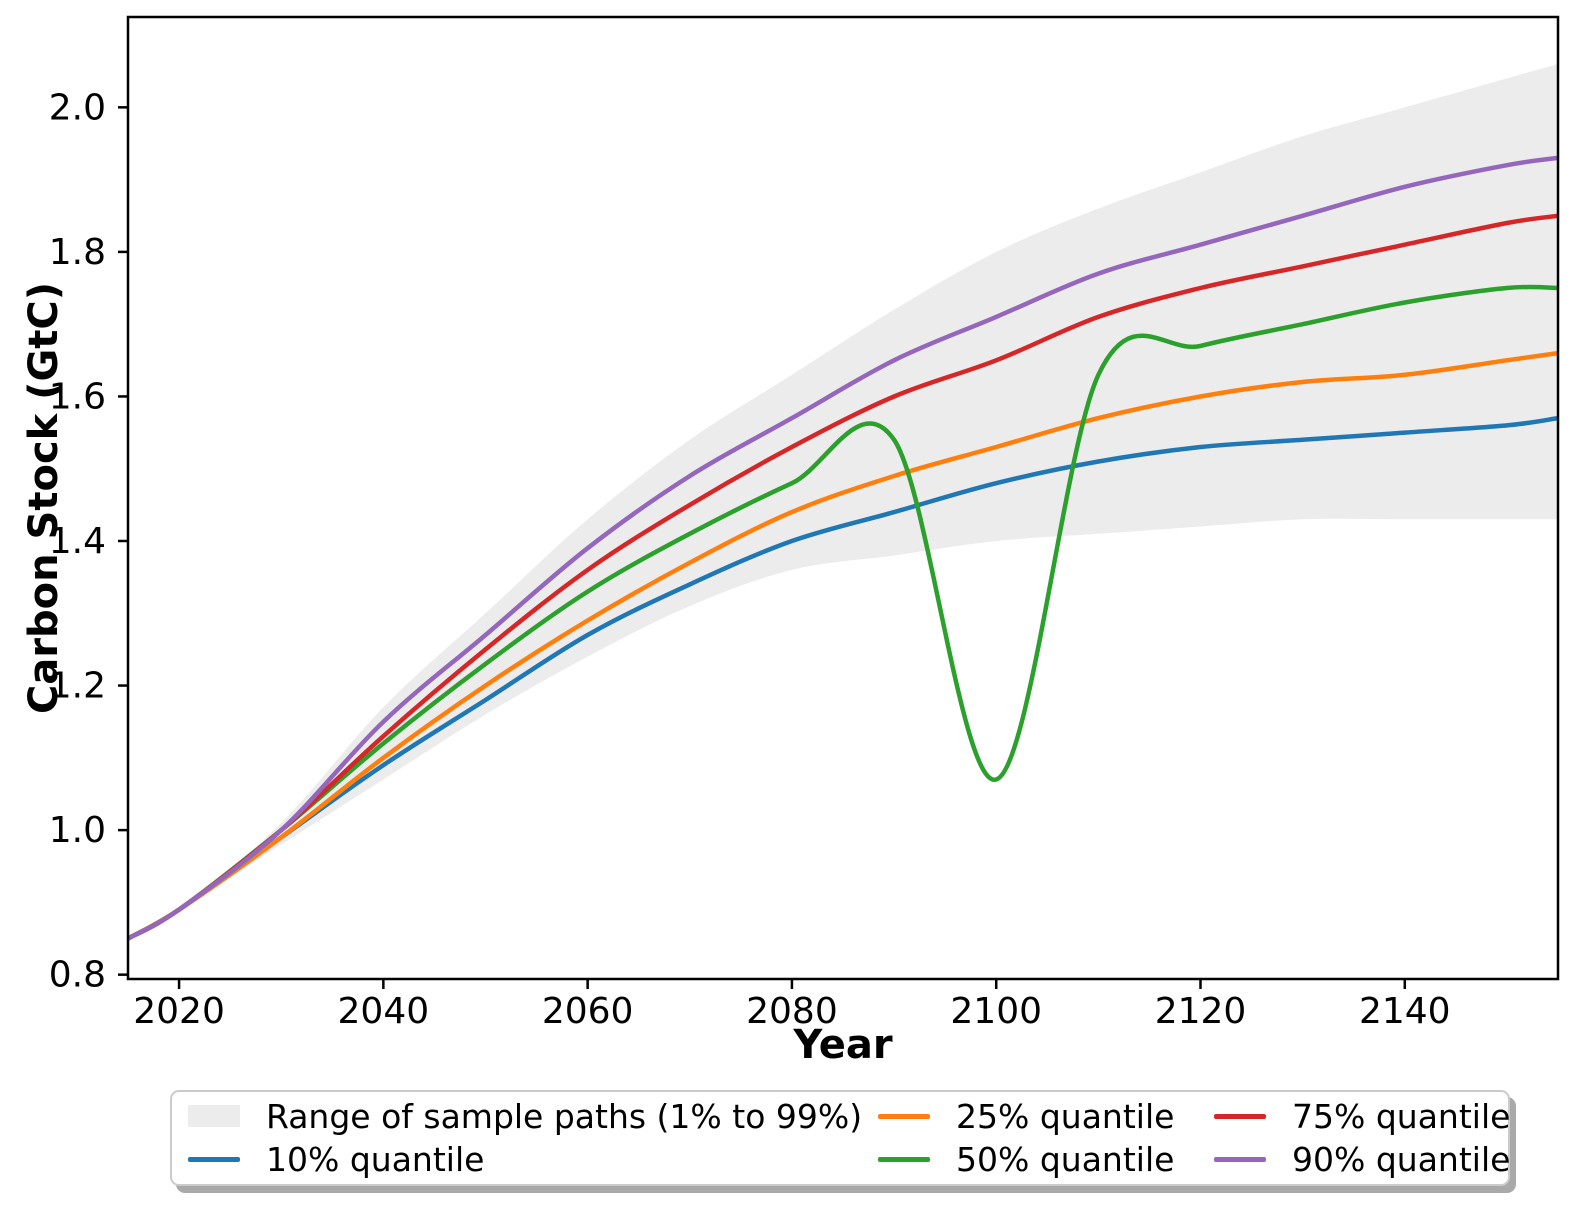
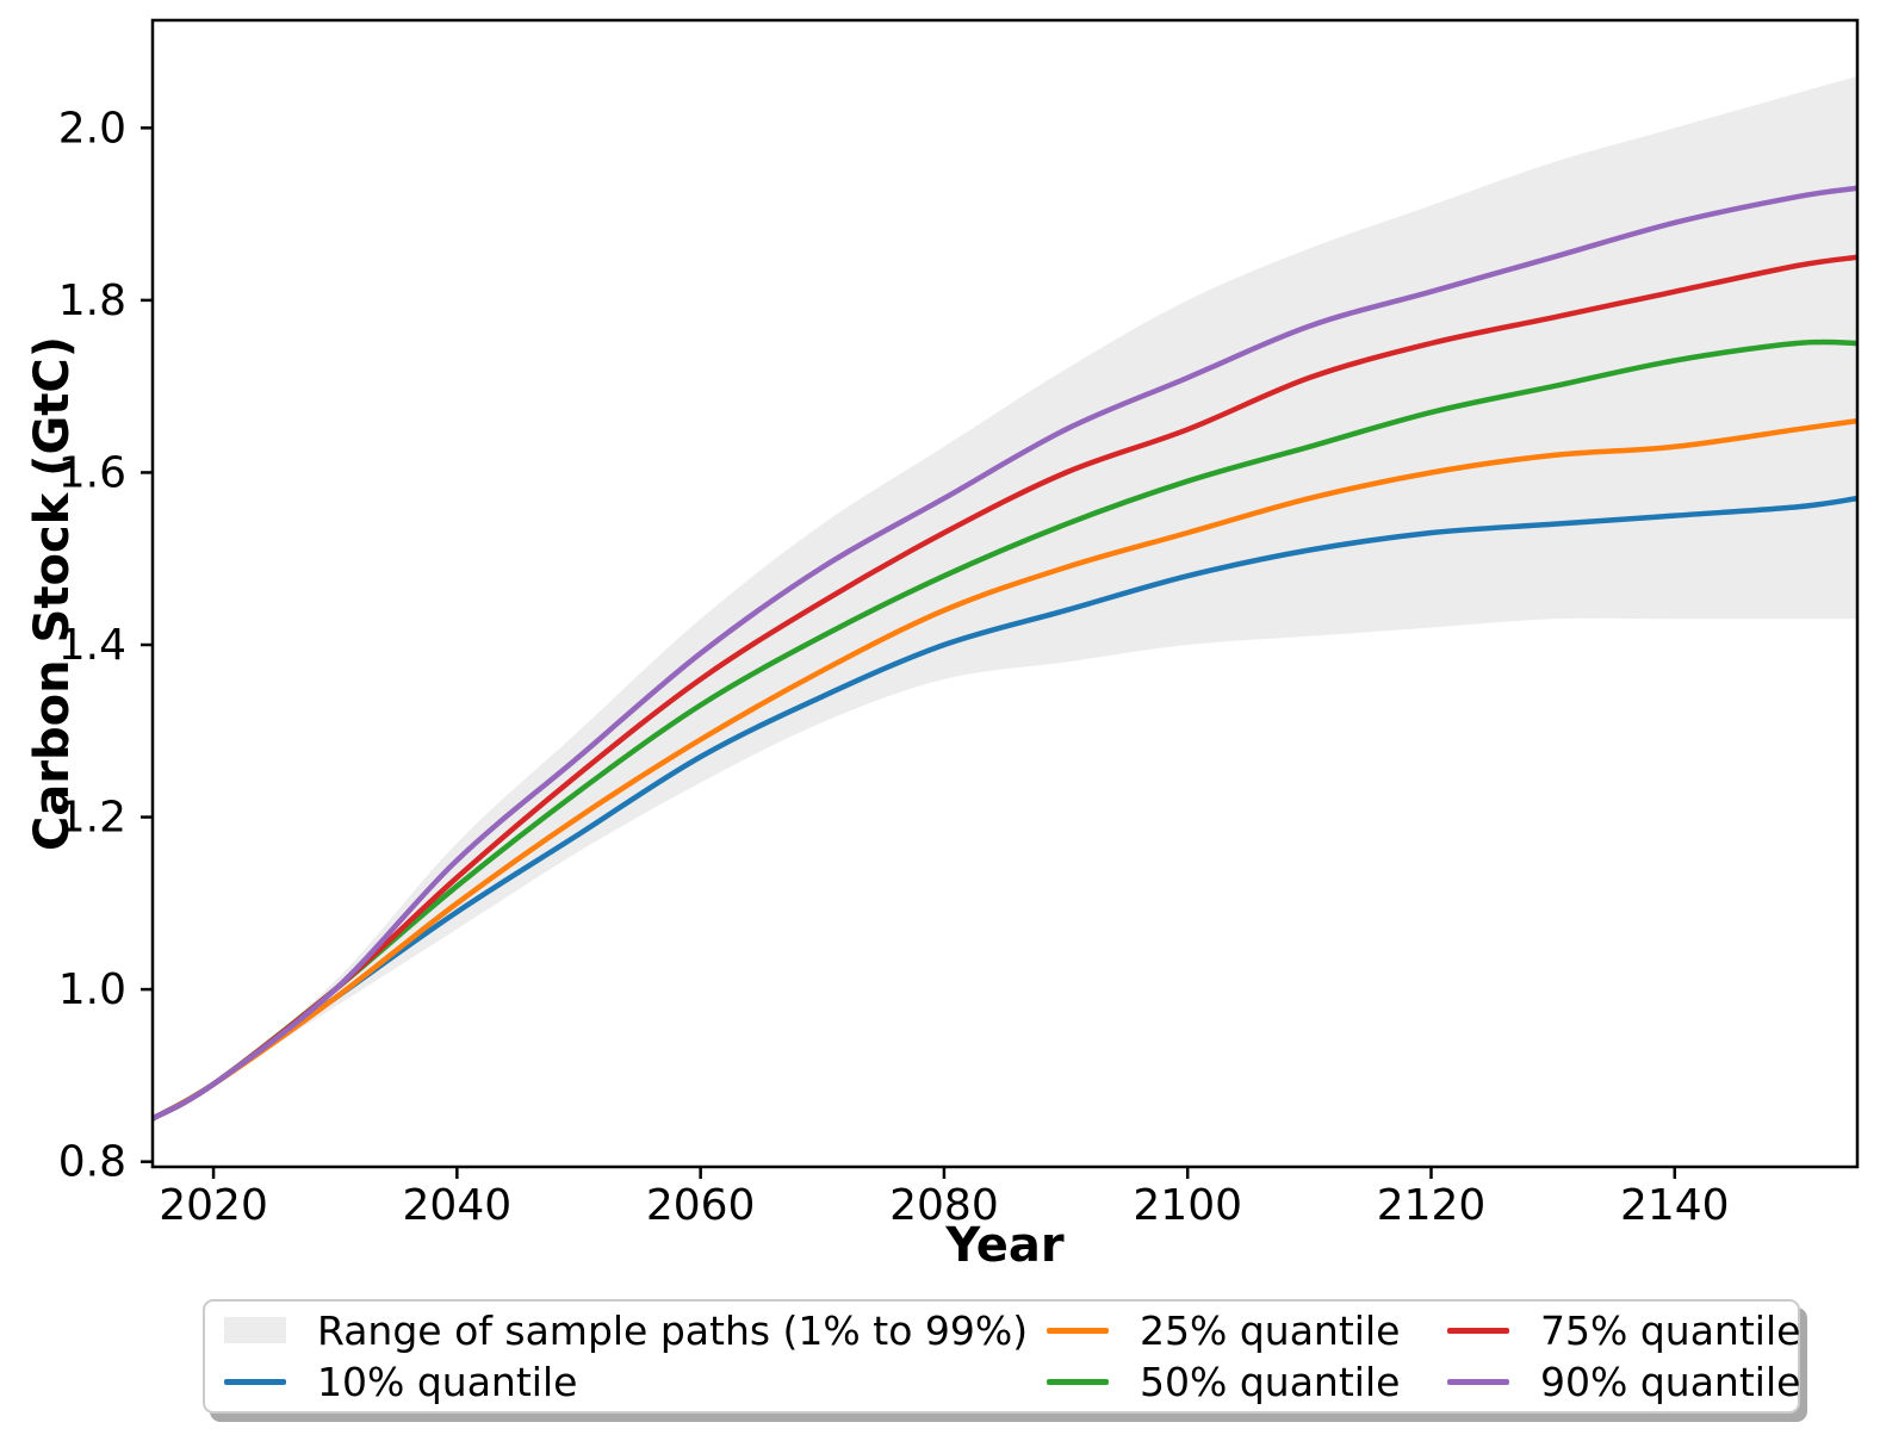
50% quantile/2100: 1.07 -> 1.59
